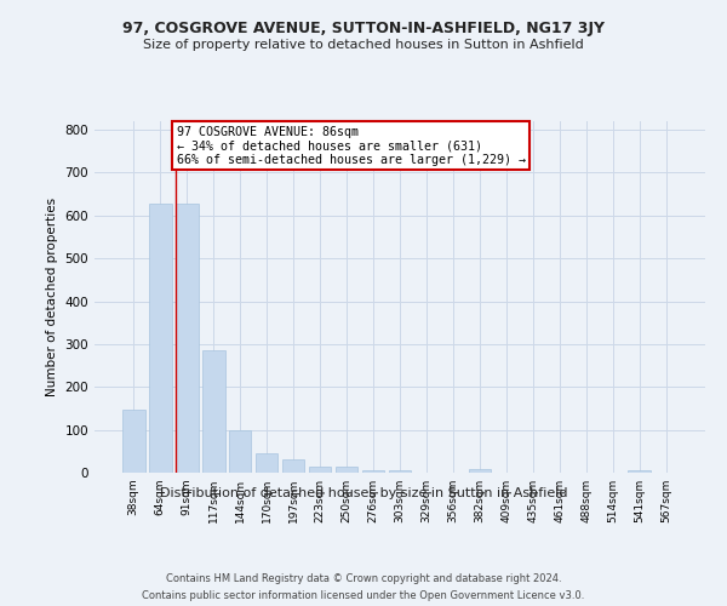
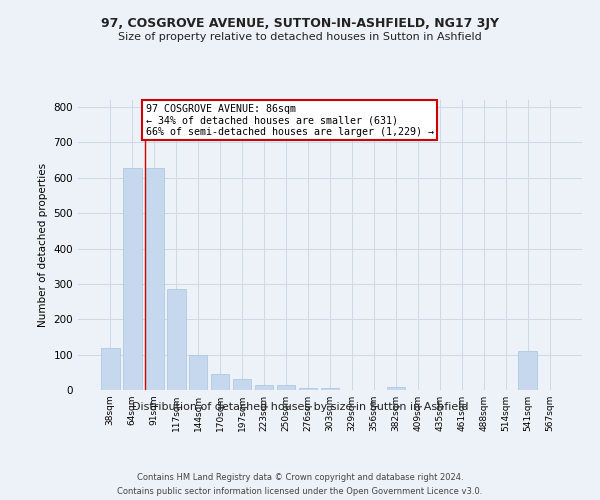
38sqm: 147 -> 120
541sqm: 5 -> 110
